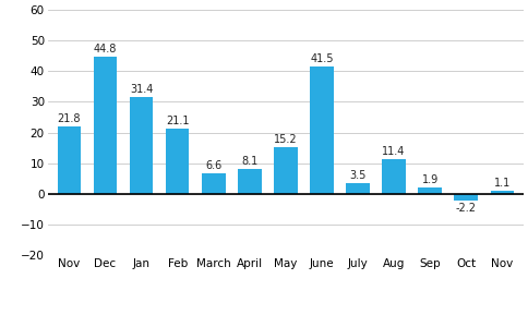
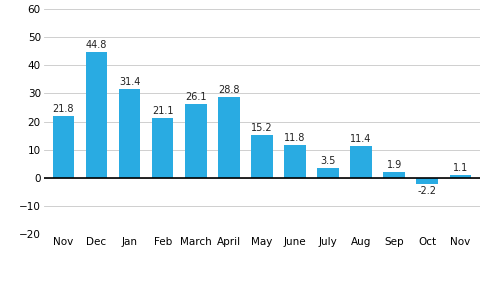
March: 6.6 -> 26.1
April: 8.1 -> 28.8
June: 41.5 -> 11.8
